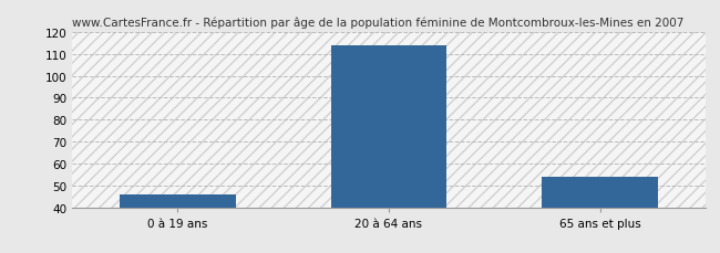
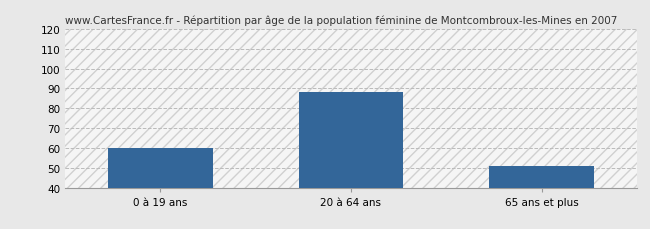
0 à 19 ans: 46 -> 60
20 à 64 ans: 114 -> 88
65 ans et plus: 54 -> 51
